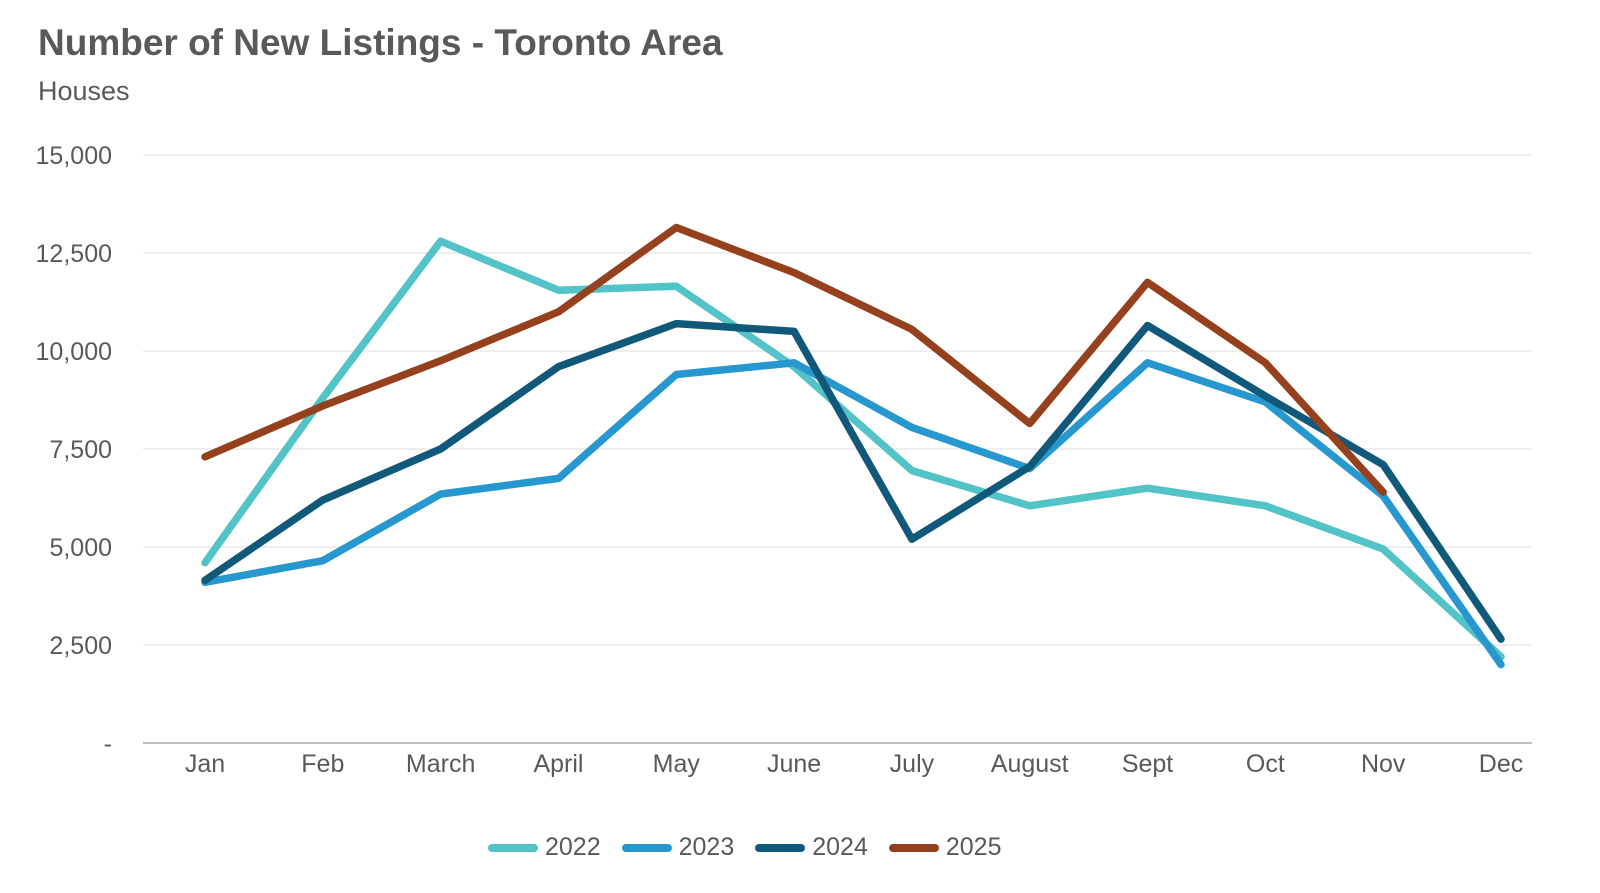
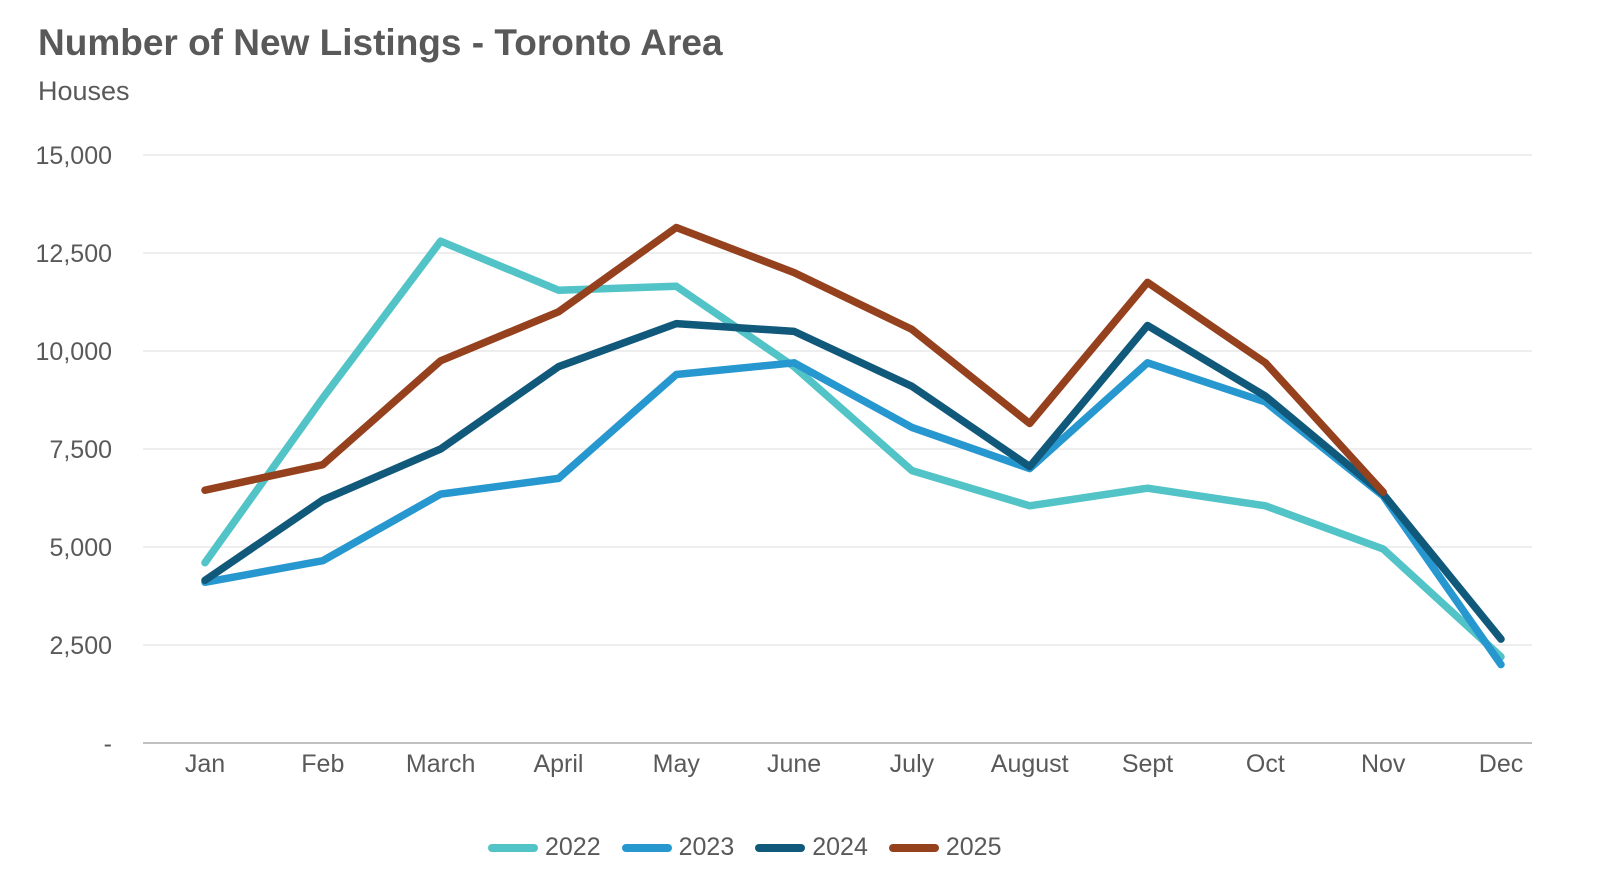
2025/Jan: 7300 -> 6400
2025/Feb: 8600 -> 7100
2024/July: 5200 -> 9100
2024/Nov: 7100 -> 6400
